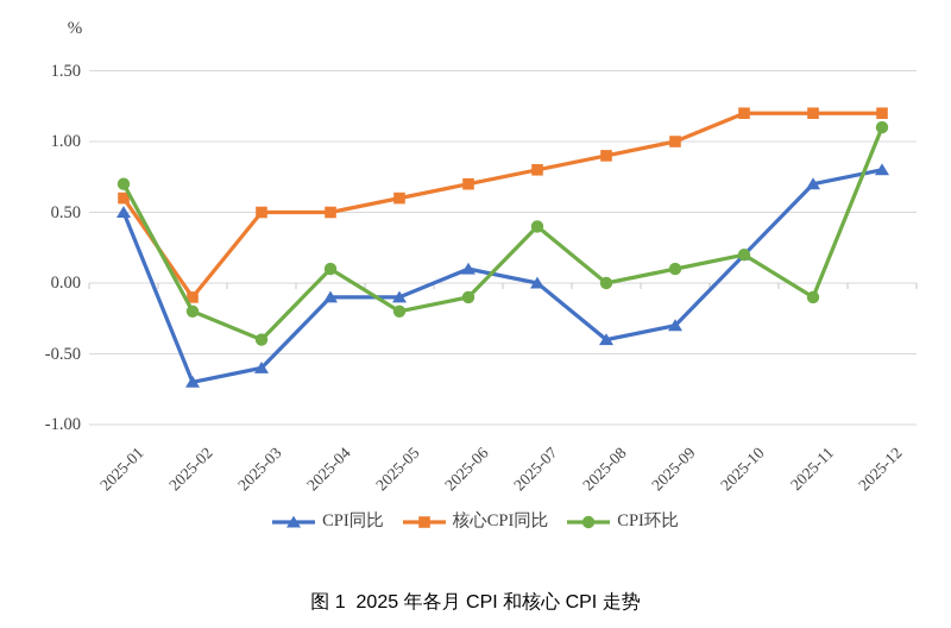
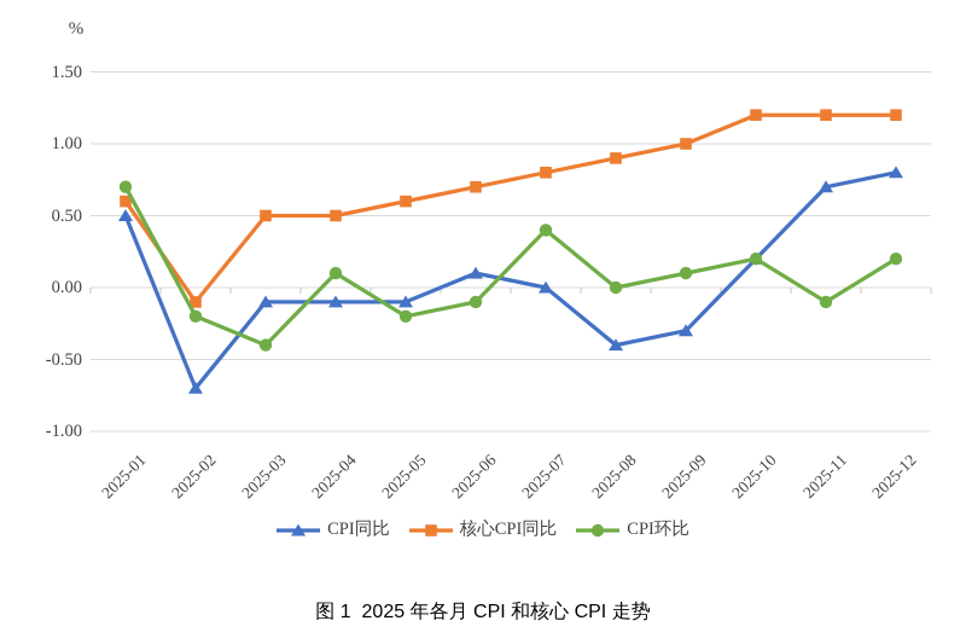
CPI同比/2025-03: -0.6 -> -0.1
CPI环比/2025-12: 1.1 -> 0.2
